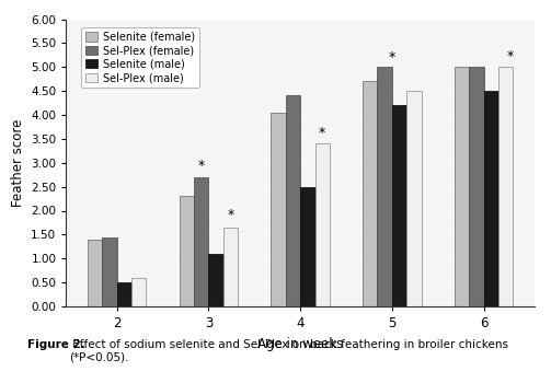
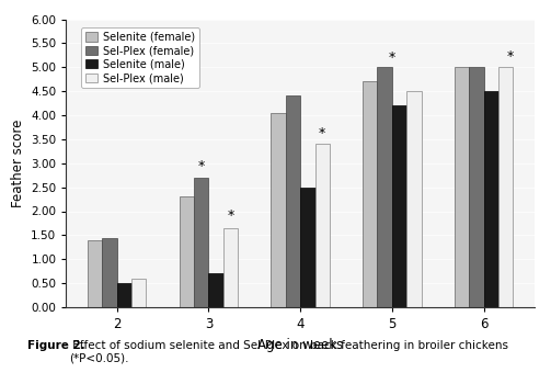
Selenite (male)/3: 1.1 -> 0.7
